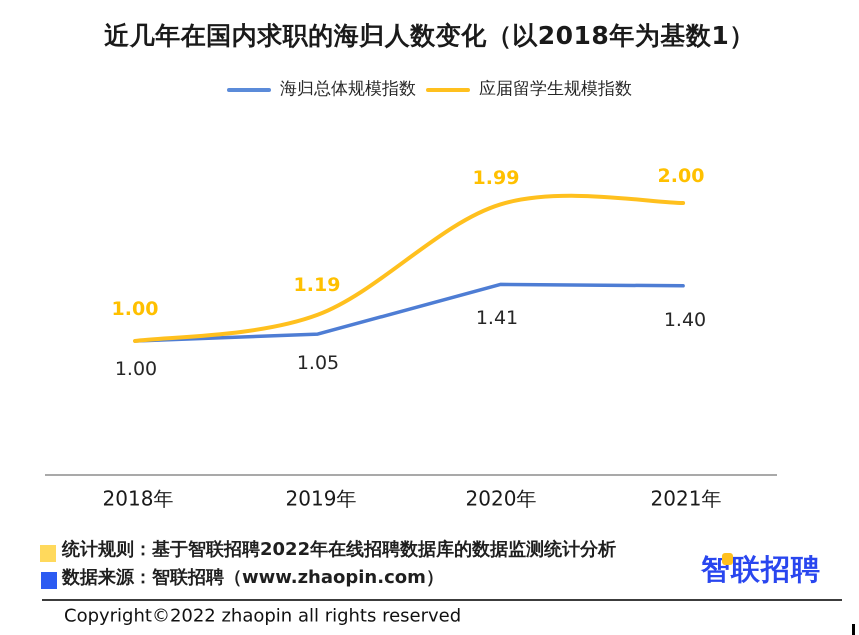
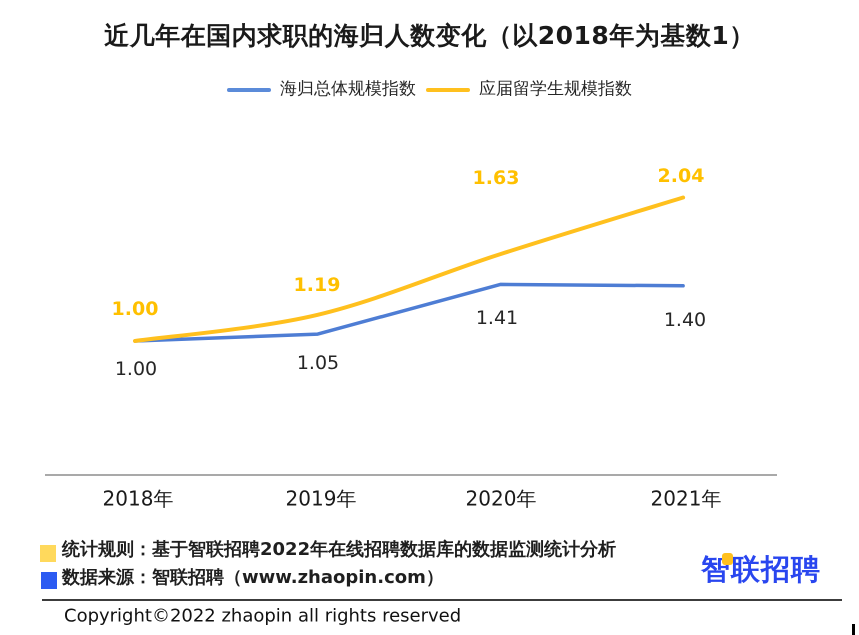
应届留学生规模指数/2020年: 1.99 -> 1.63
应届留学生规模指数/2021年: 2.00 -> 2.04
